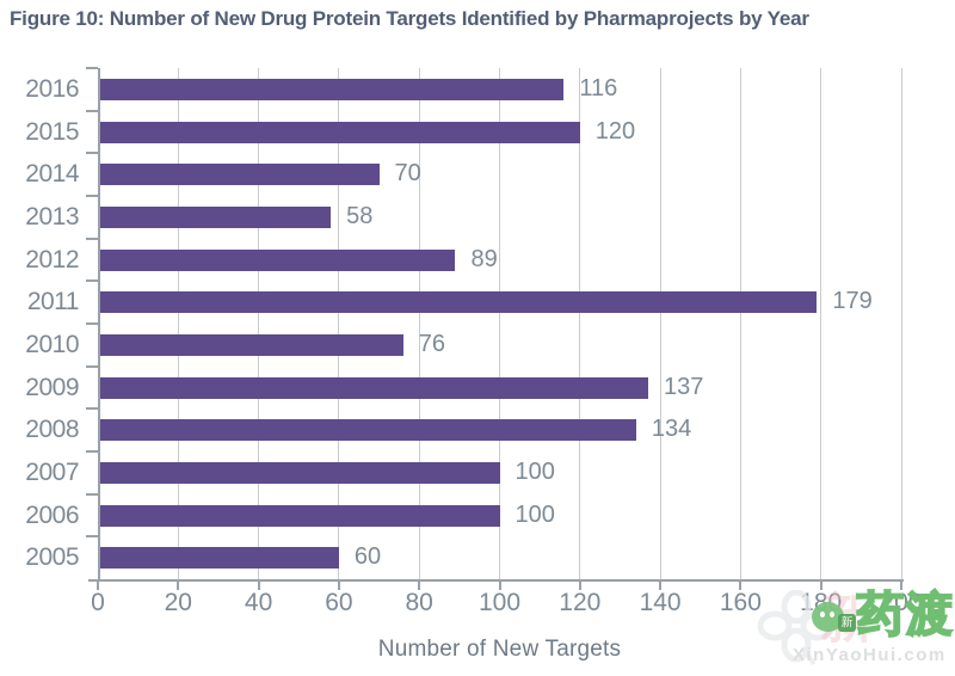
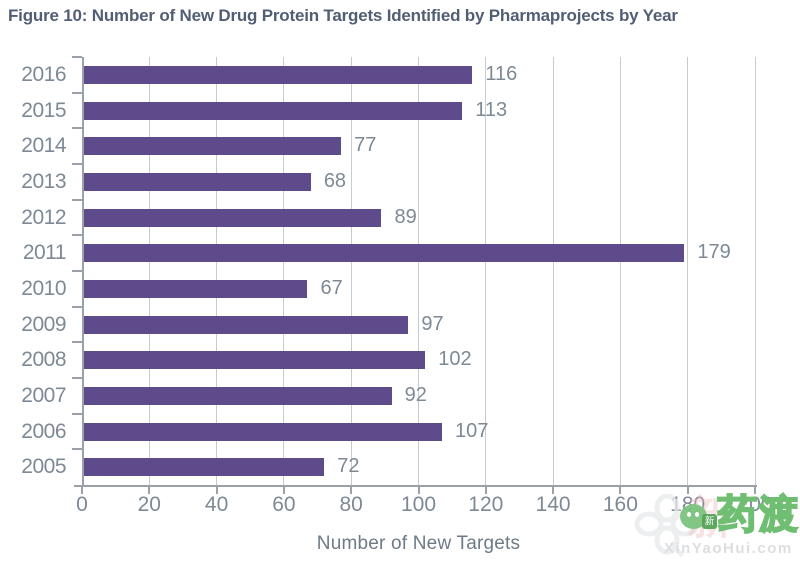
2015: 120 -> 113
2014: 70 -> 77
2013: 58 -> 68
2010: 76 -> 67
2009: 137 -> 97
2008: 134 -> 102
2007: 100 -> 92
2006: 100 -> 107
2005: 60 -> 72
